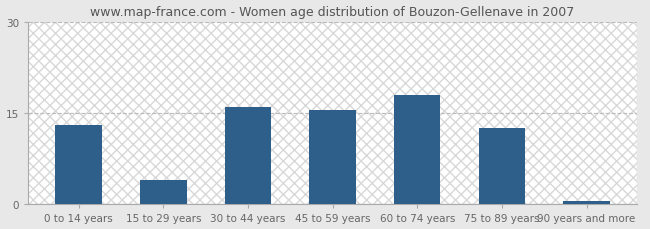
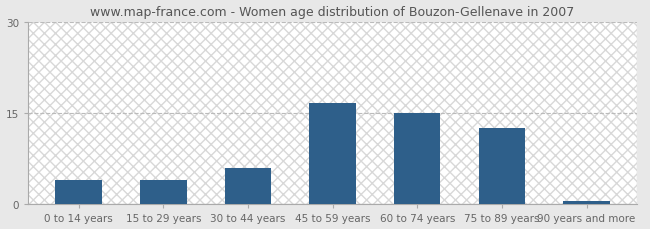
0 to 14 years: 13.0 -> 4.0
30 to 44 years: 16.0 -> 6.0
45 to 59 years: 15.5 -> 16.6
60 to 74 years: 18.0 -> 15.0
